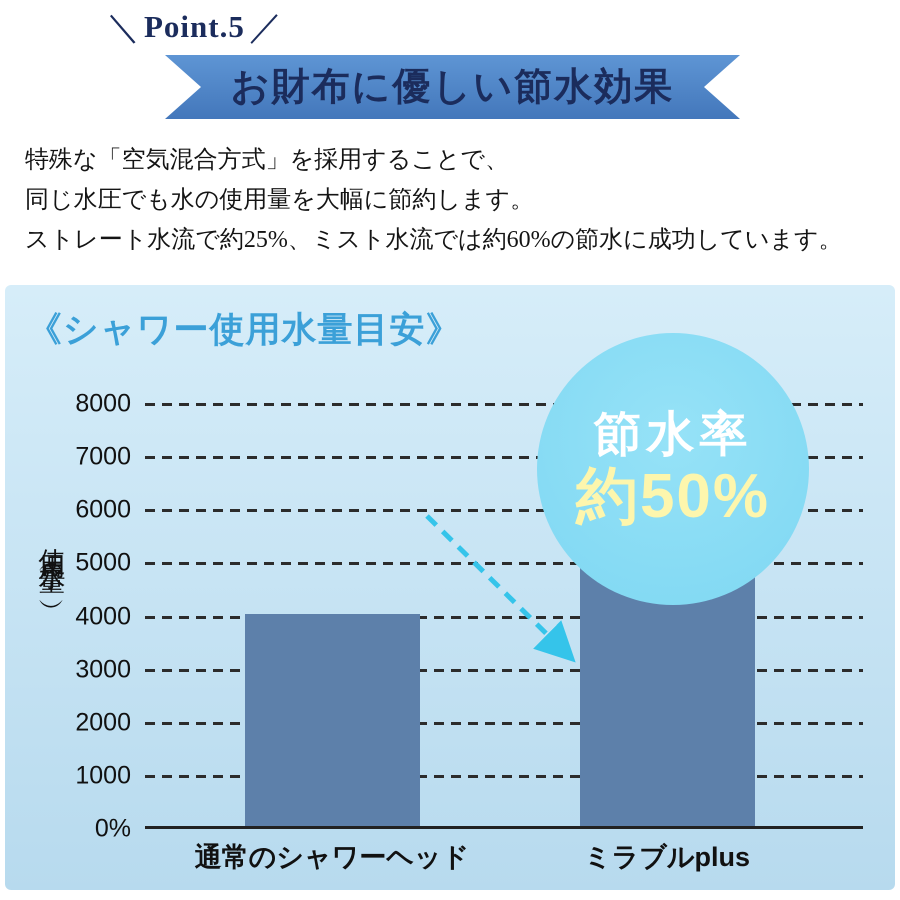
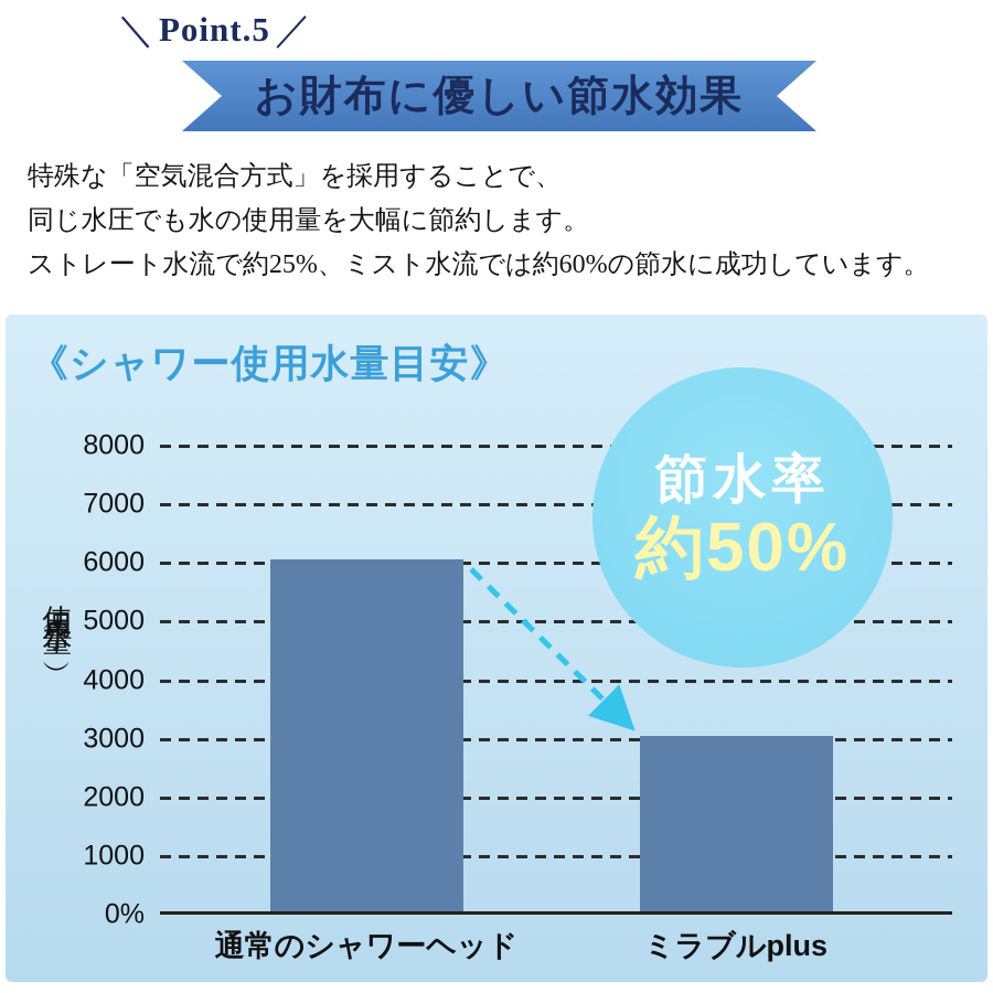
通常のシャワーヘッド: 4000 -> 6000
ミラブルplus: 6000 -> 3000
